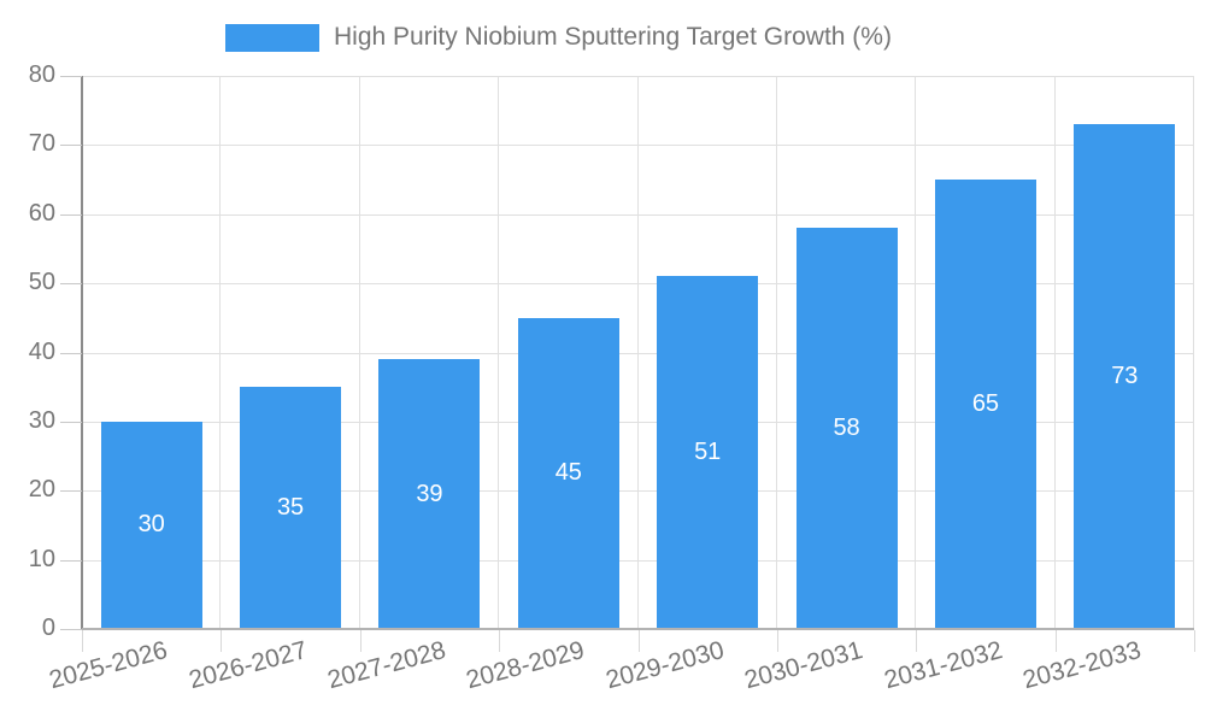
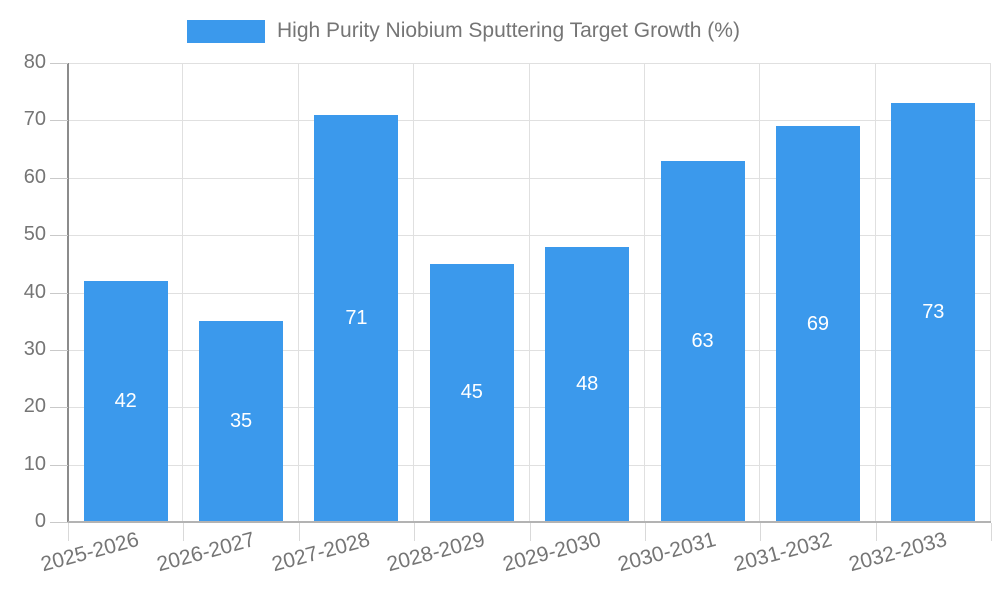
2025-2026: 30 -> 42
2027-2028: 39 -> 71
2029-2030: 51 -> 48
2030-2031: 58 -> 63
2031-2032: 65 -> 69
